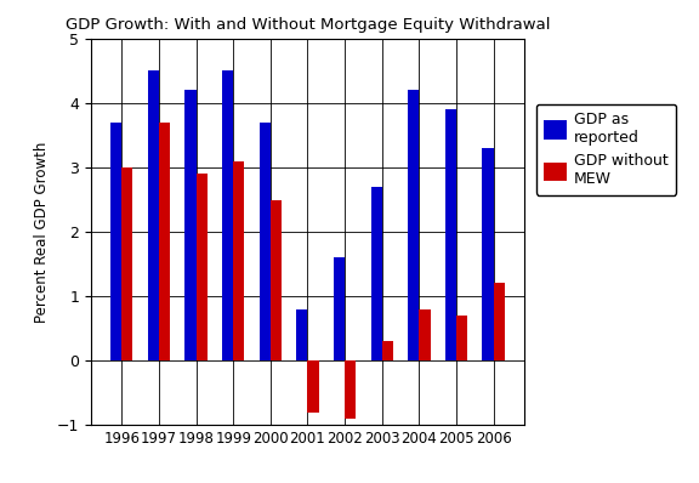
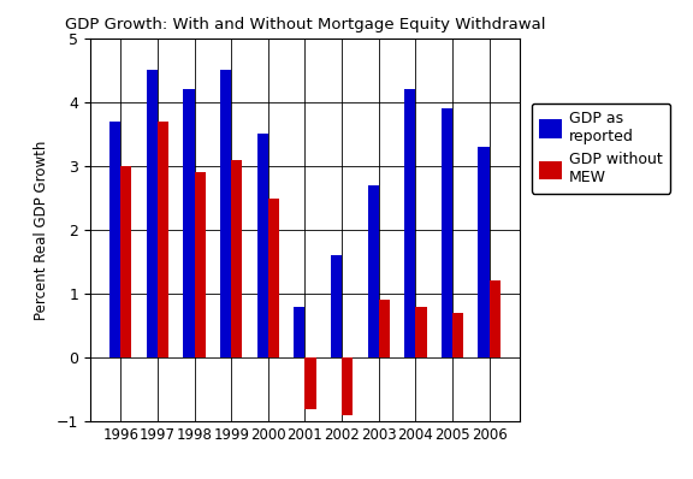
GDP as reported/2000: 3.7 -> 3.5
GDP without MEW/2003: 0.3 -> 0.9
